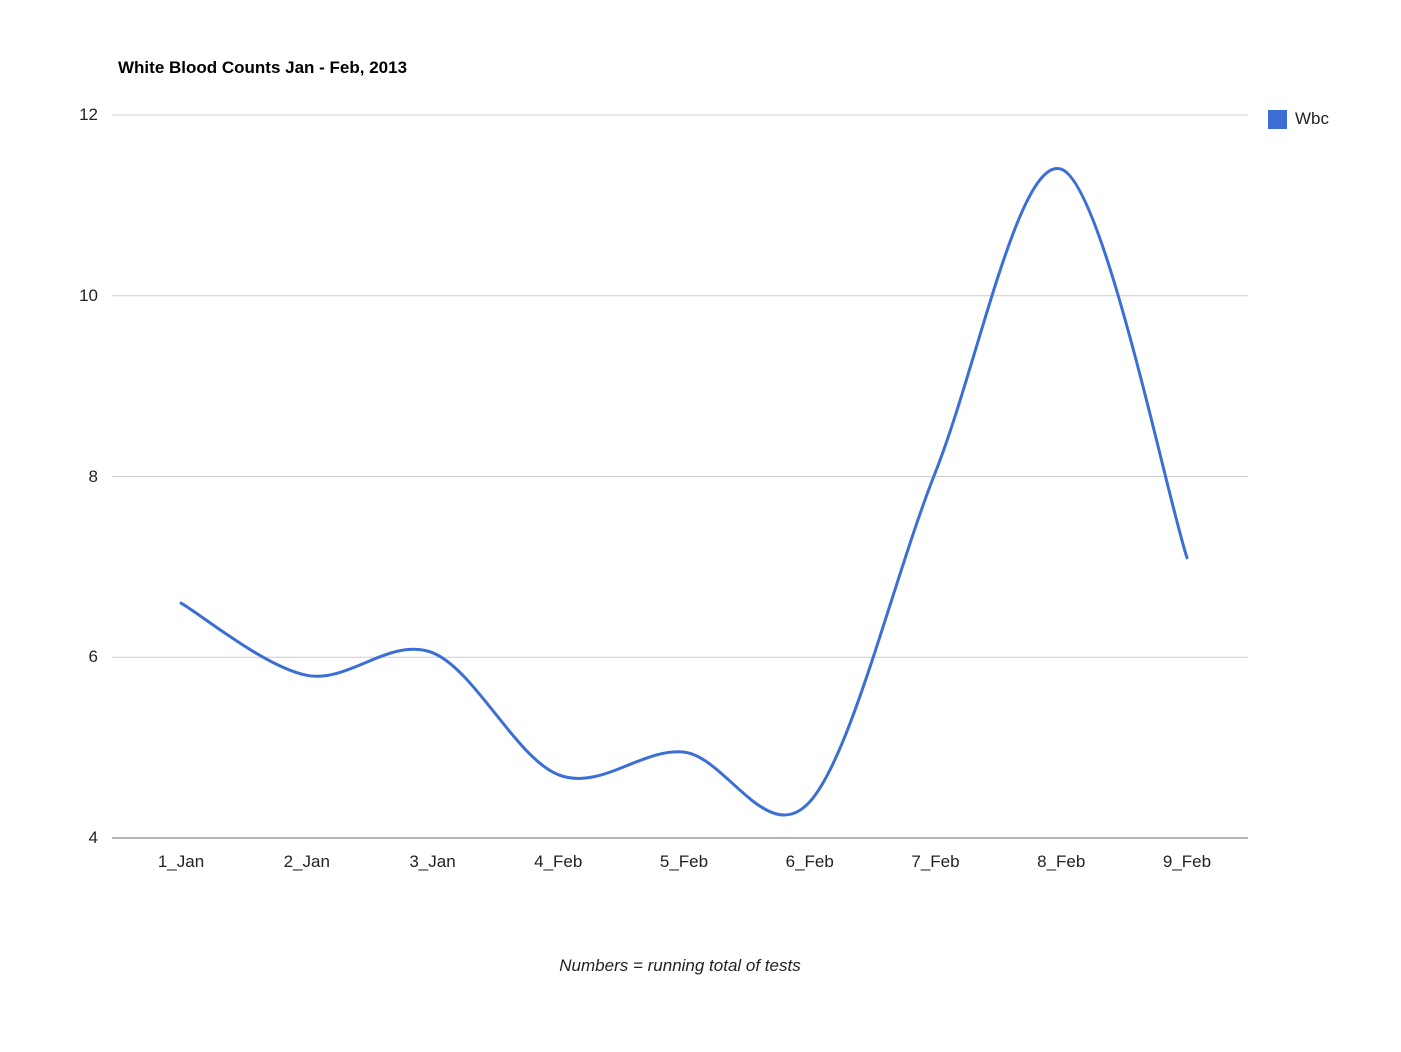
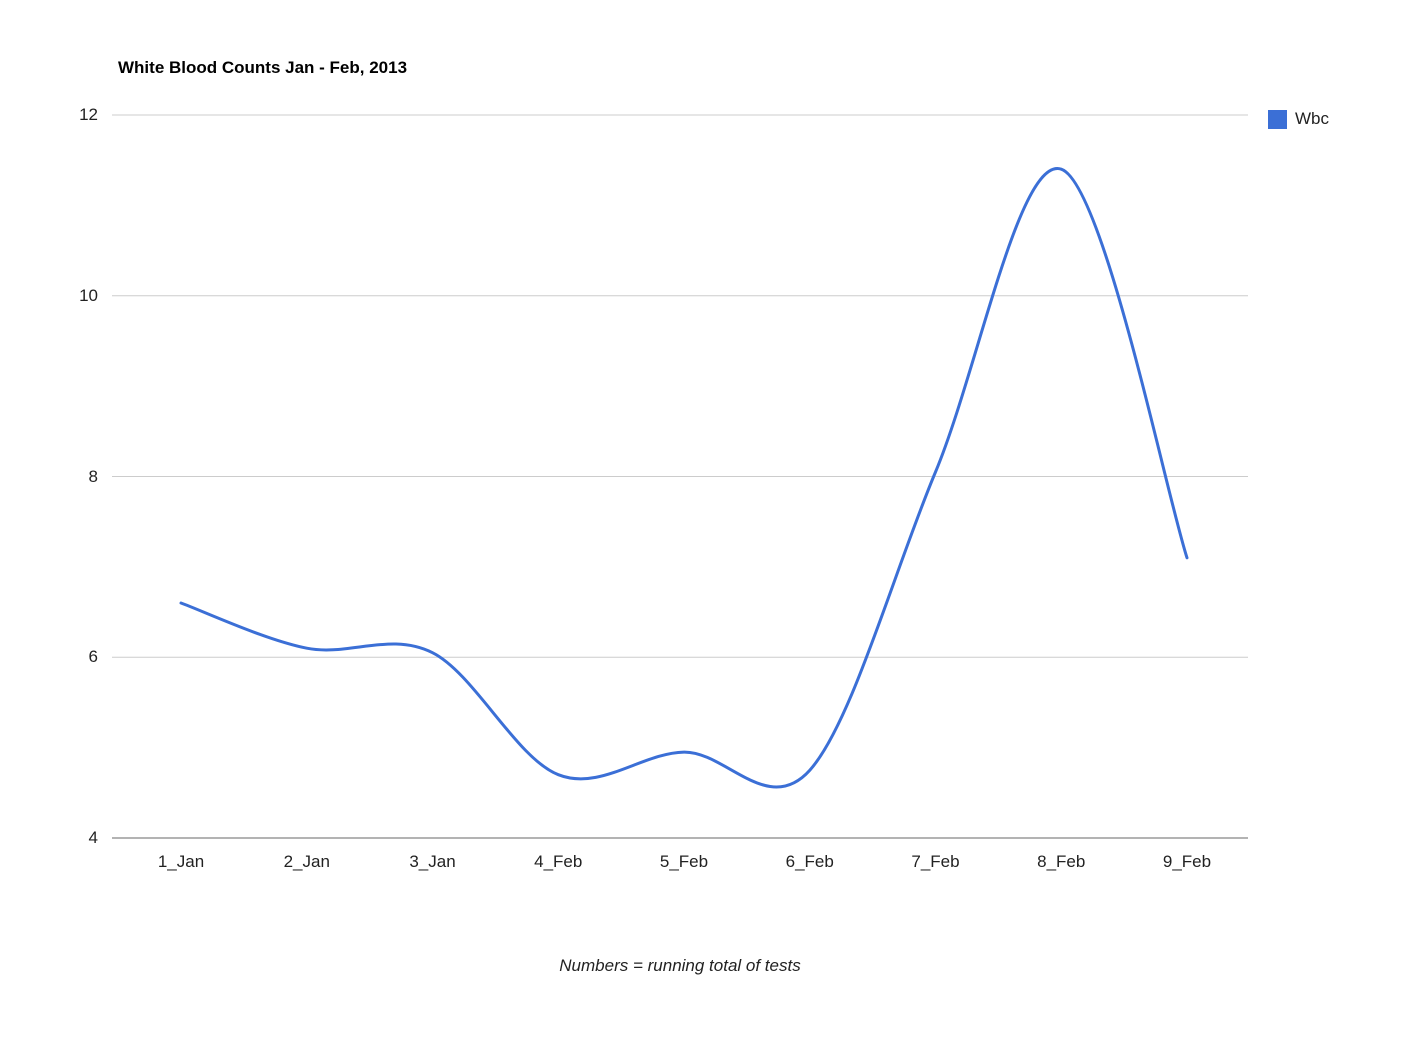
2_Jan: 5.8 -> 6.1
6_Feb: 4.4 -> 4.8
